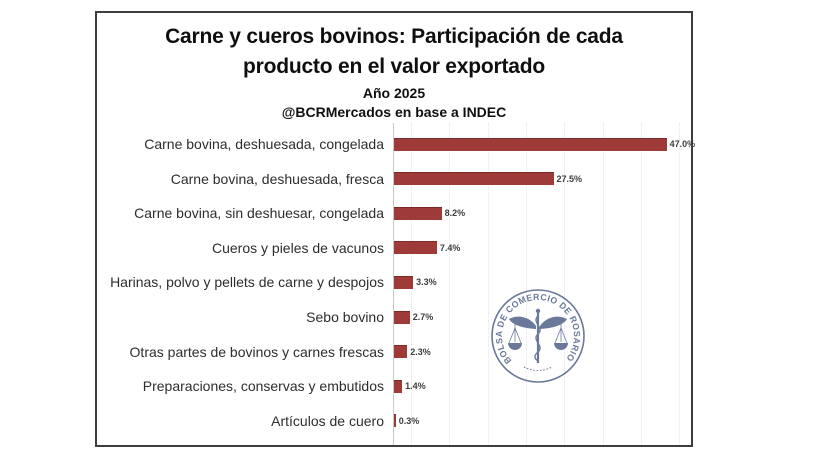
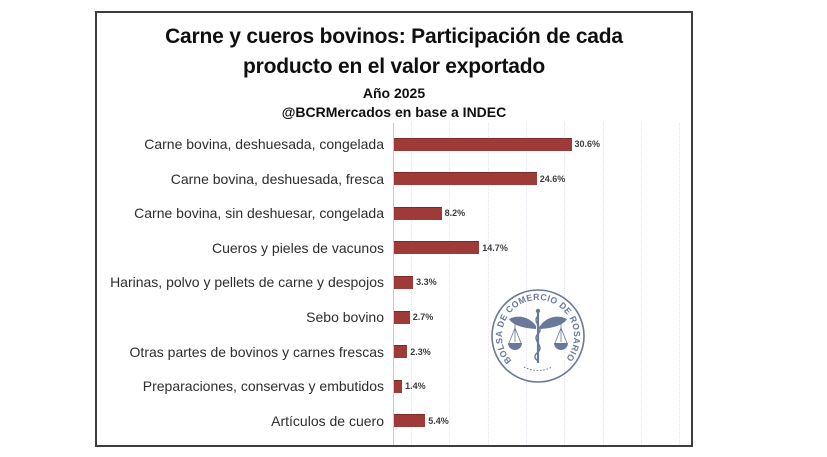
Carne bovina, deshuesada, congelada: 47.0% -> 30.6%
Carne bovina, deshuesada, fresca: 27.5% -> 24.6%
Cueros y pieles de vacunos: 7.4% -> 14.7%
Artículos de cuero: 0.3% -> 5.4%
